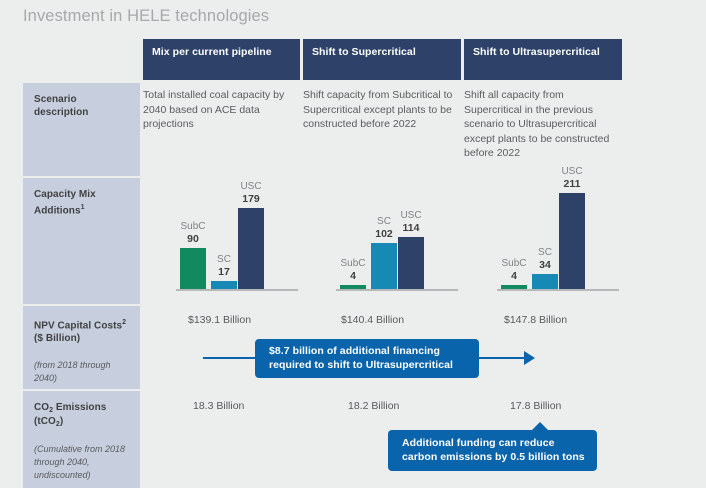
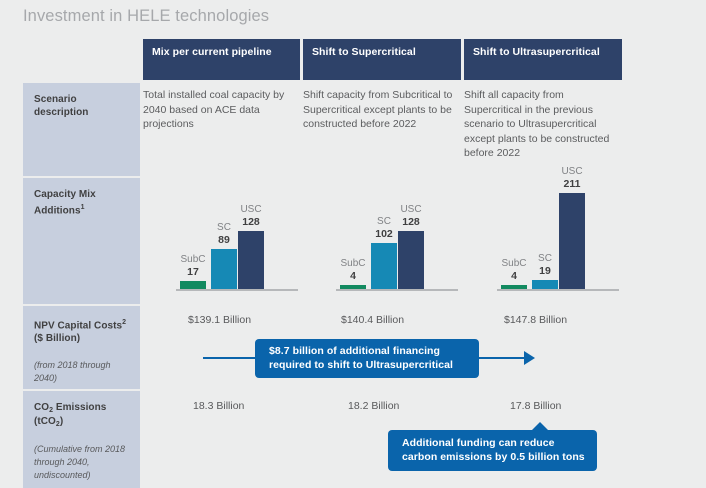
Mix per current pipeline/SubC: 90 -> 17
Mix per current pipeline/SC: 17 -> 89
Mix per current pipeline/USC: 179 -> 128
Shift to Supercritical/USC: 114 -> 128
Shift to Ultrasupercritical/SC: 34 -> 19
